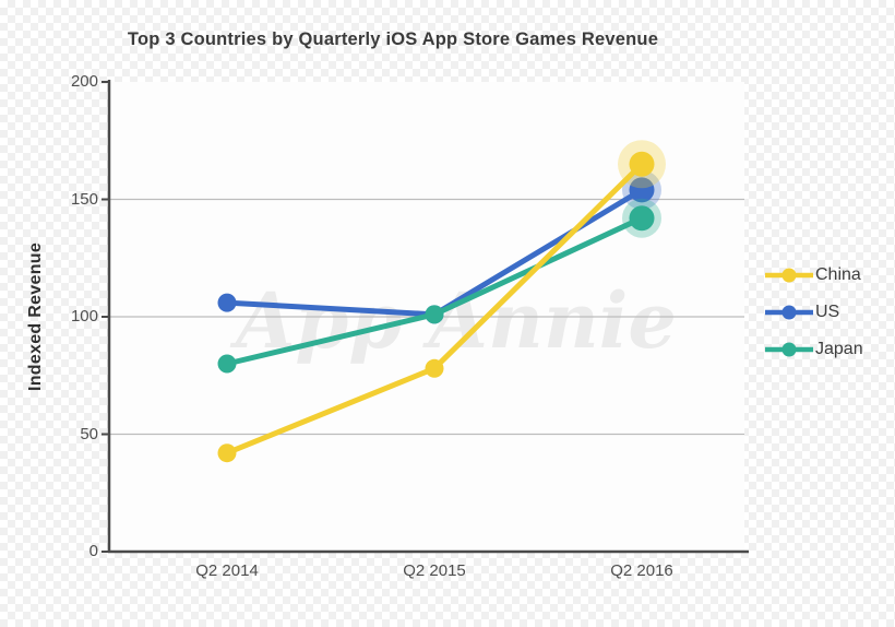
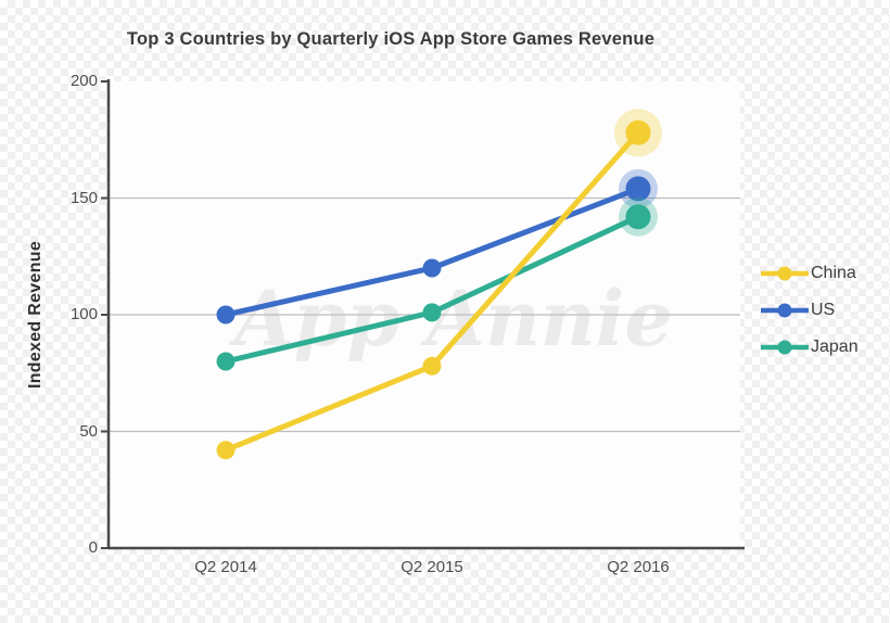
US/Q2 2014: 106 -> 100
US/Q2 2015: 101 -> 120
China/Q2 2016: 165 -> 178
